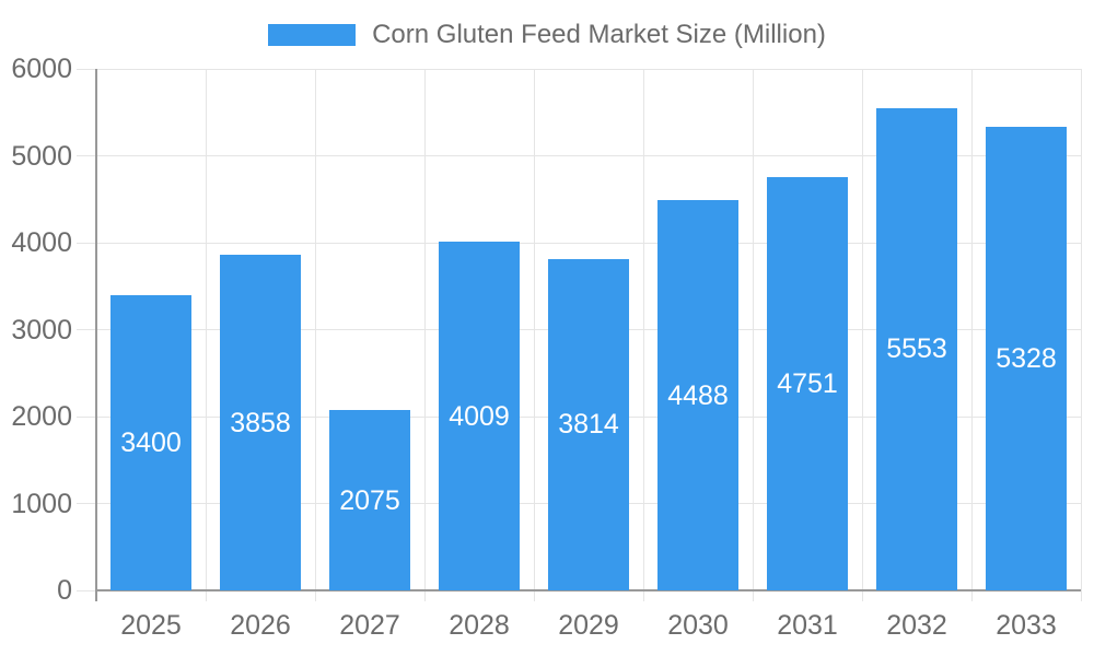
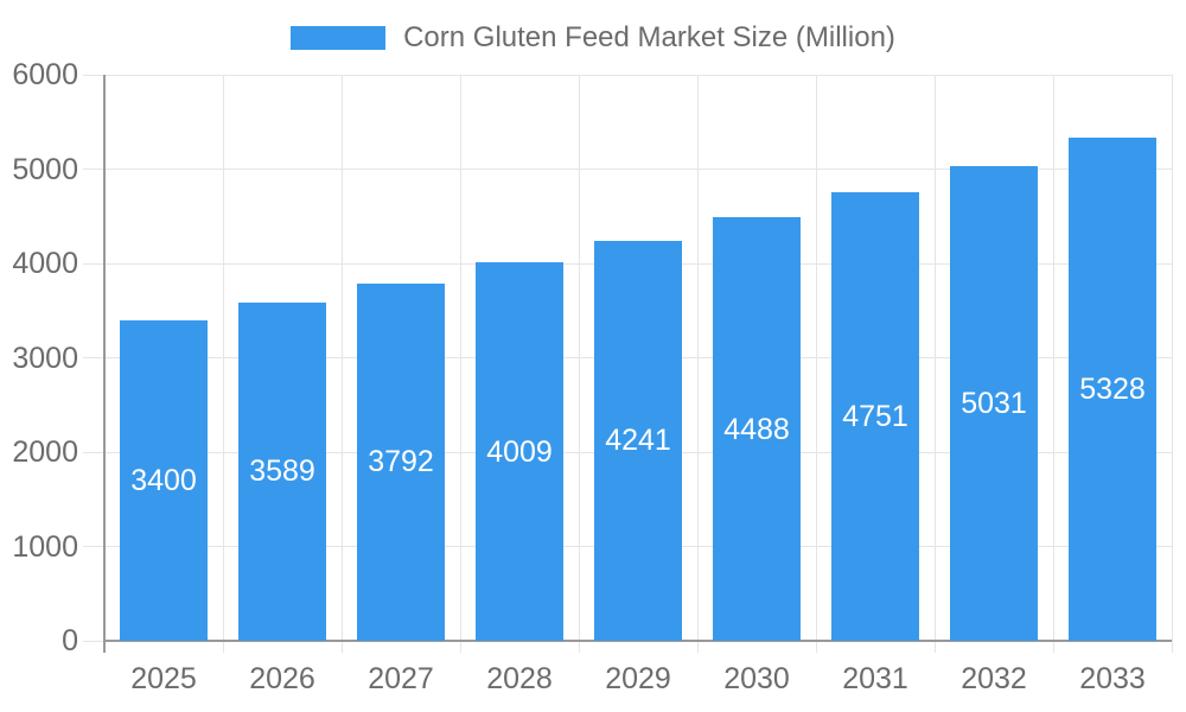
2026: 3858 -> 3589
2027: 2075 -> 3792
2029: 3814 -> 4241
2032: 5553 -> 5031
